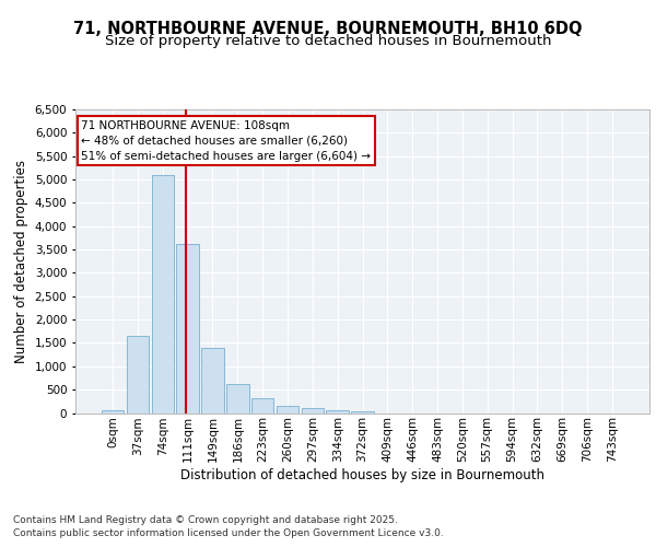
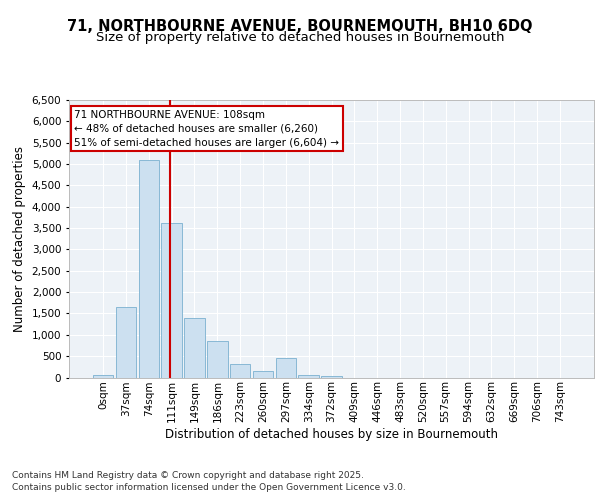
186sqm: 610 -> 850
297sqm: 110 -> 450
